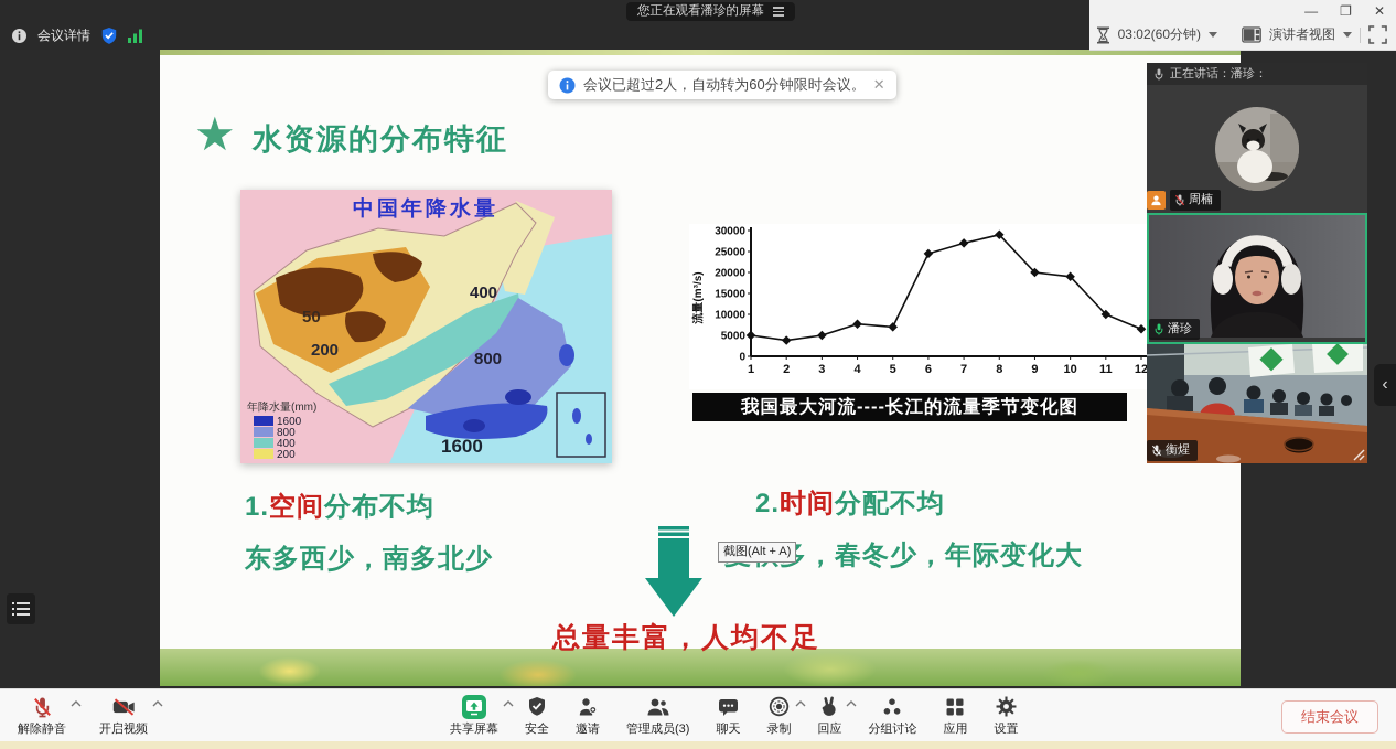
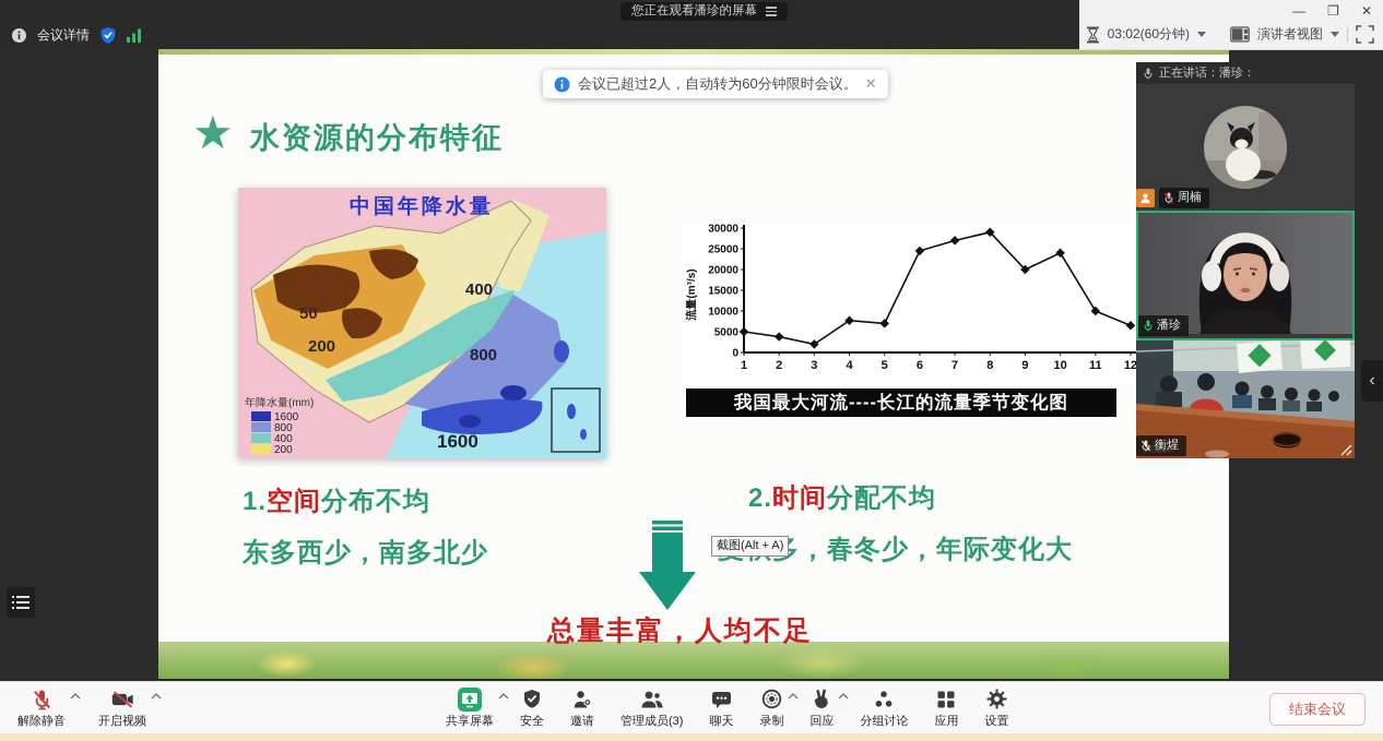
3: 5000 -> 2000
10: 19000 -> 24000
